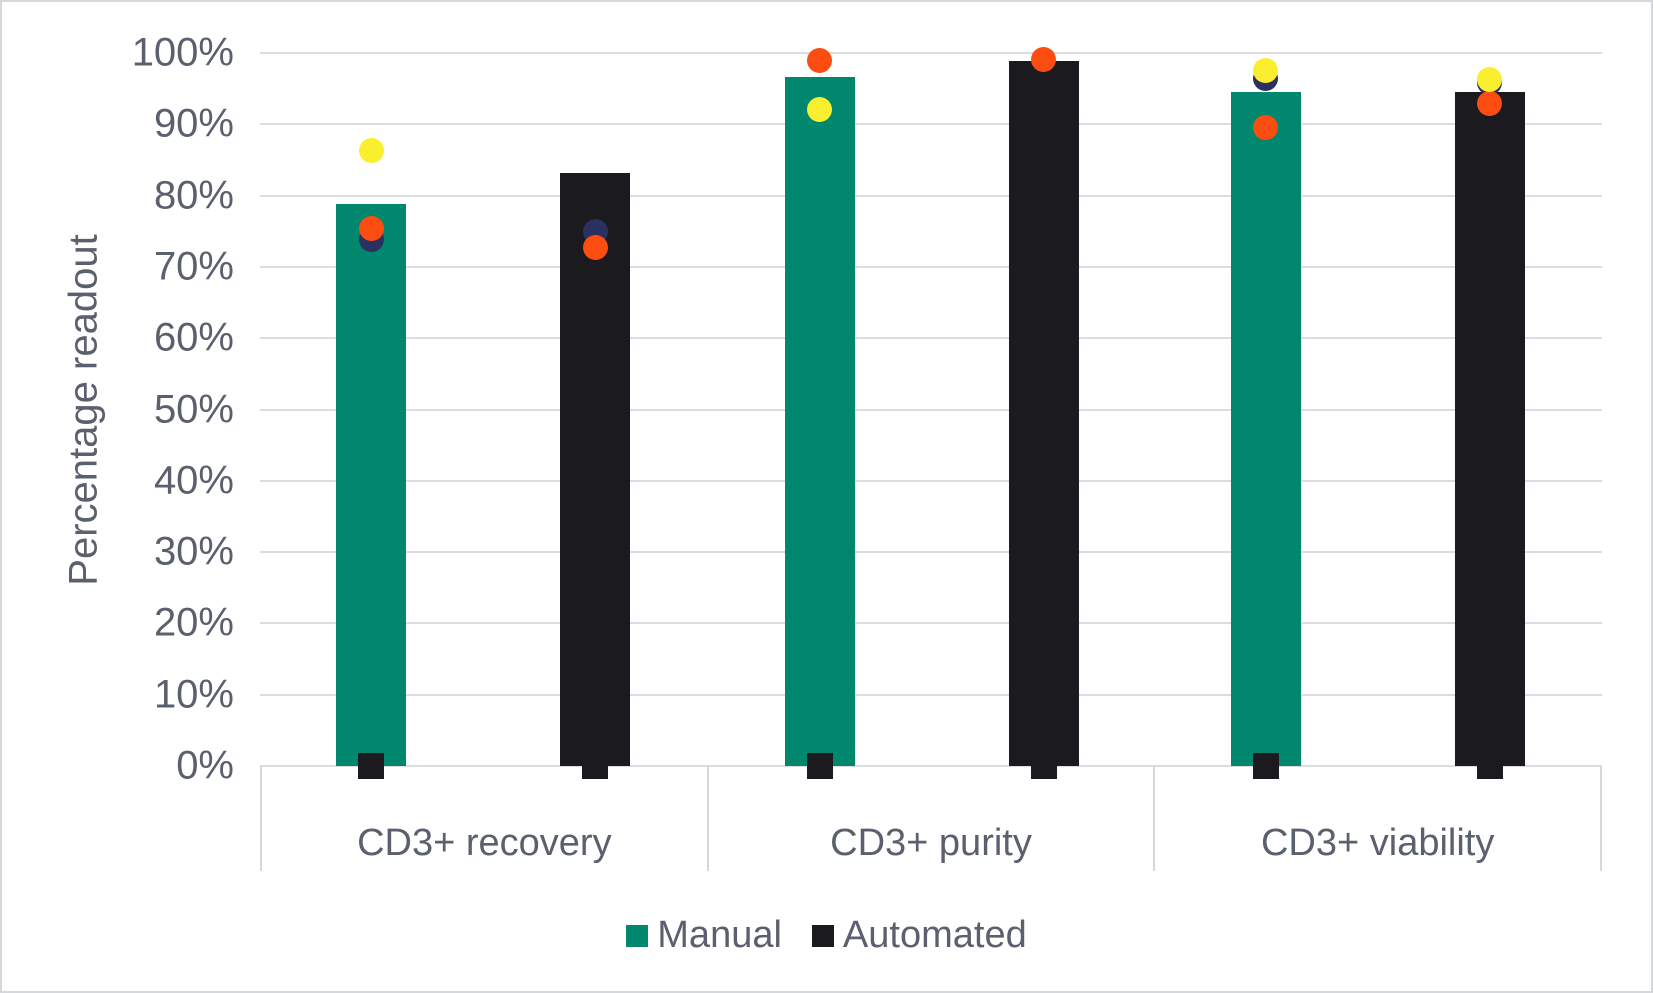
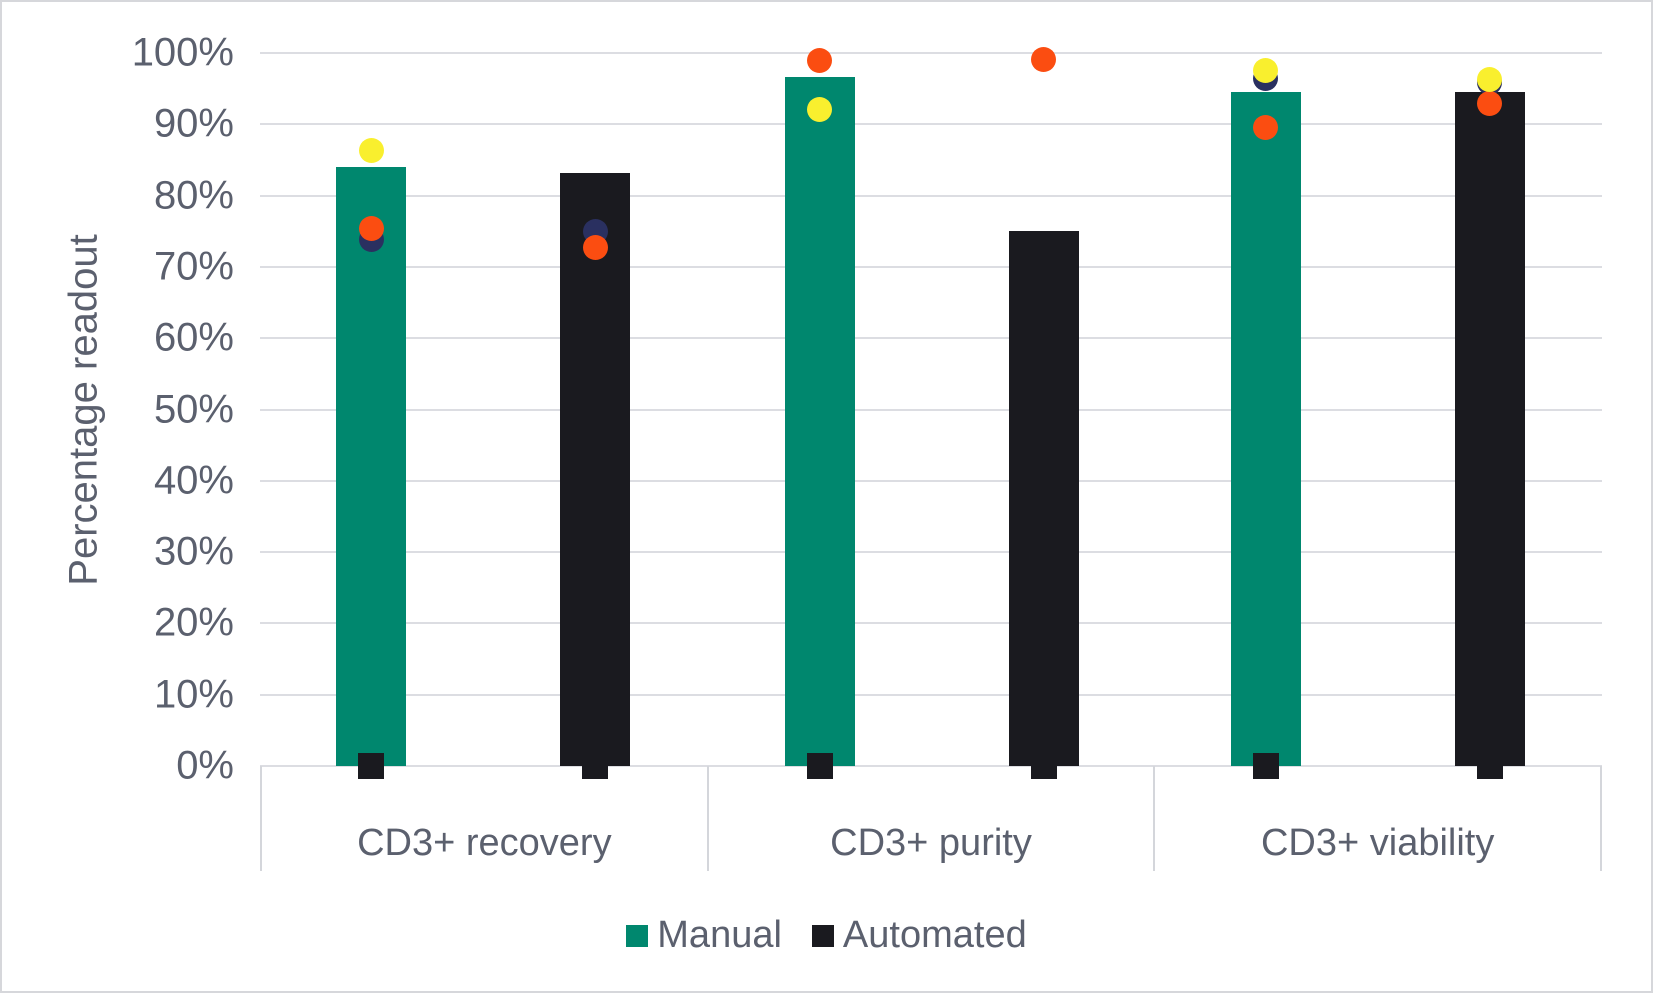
Manual/CD3+ recovery: 79% -> 84%
Automated/CD3+ purity: 99% -> 75%
